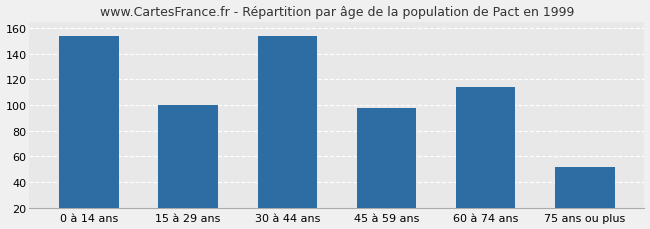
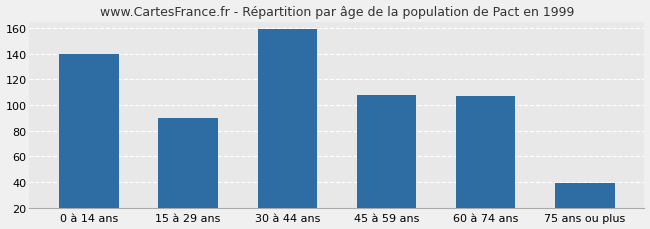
0 à 14 ans: 154 -> 140
15 à 29 ans: 100 -> 90
30 à 44 ans: 154 -> 159
45 à 59 ans: 98 -> 108
60 à 74 ans: 114 -> 107
75 ans ou plus: 52 -> 39
